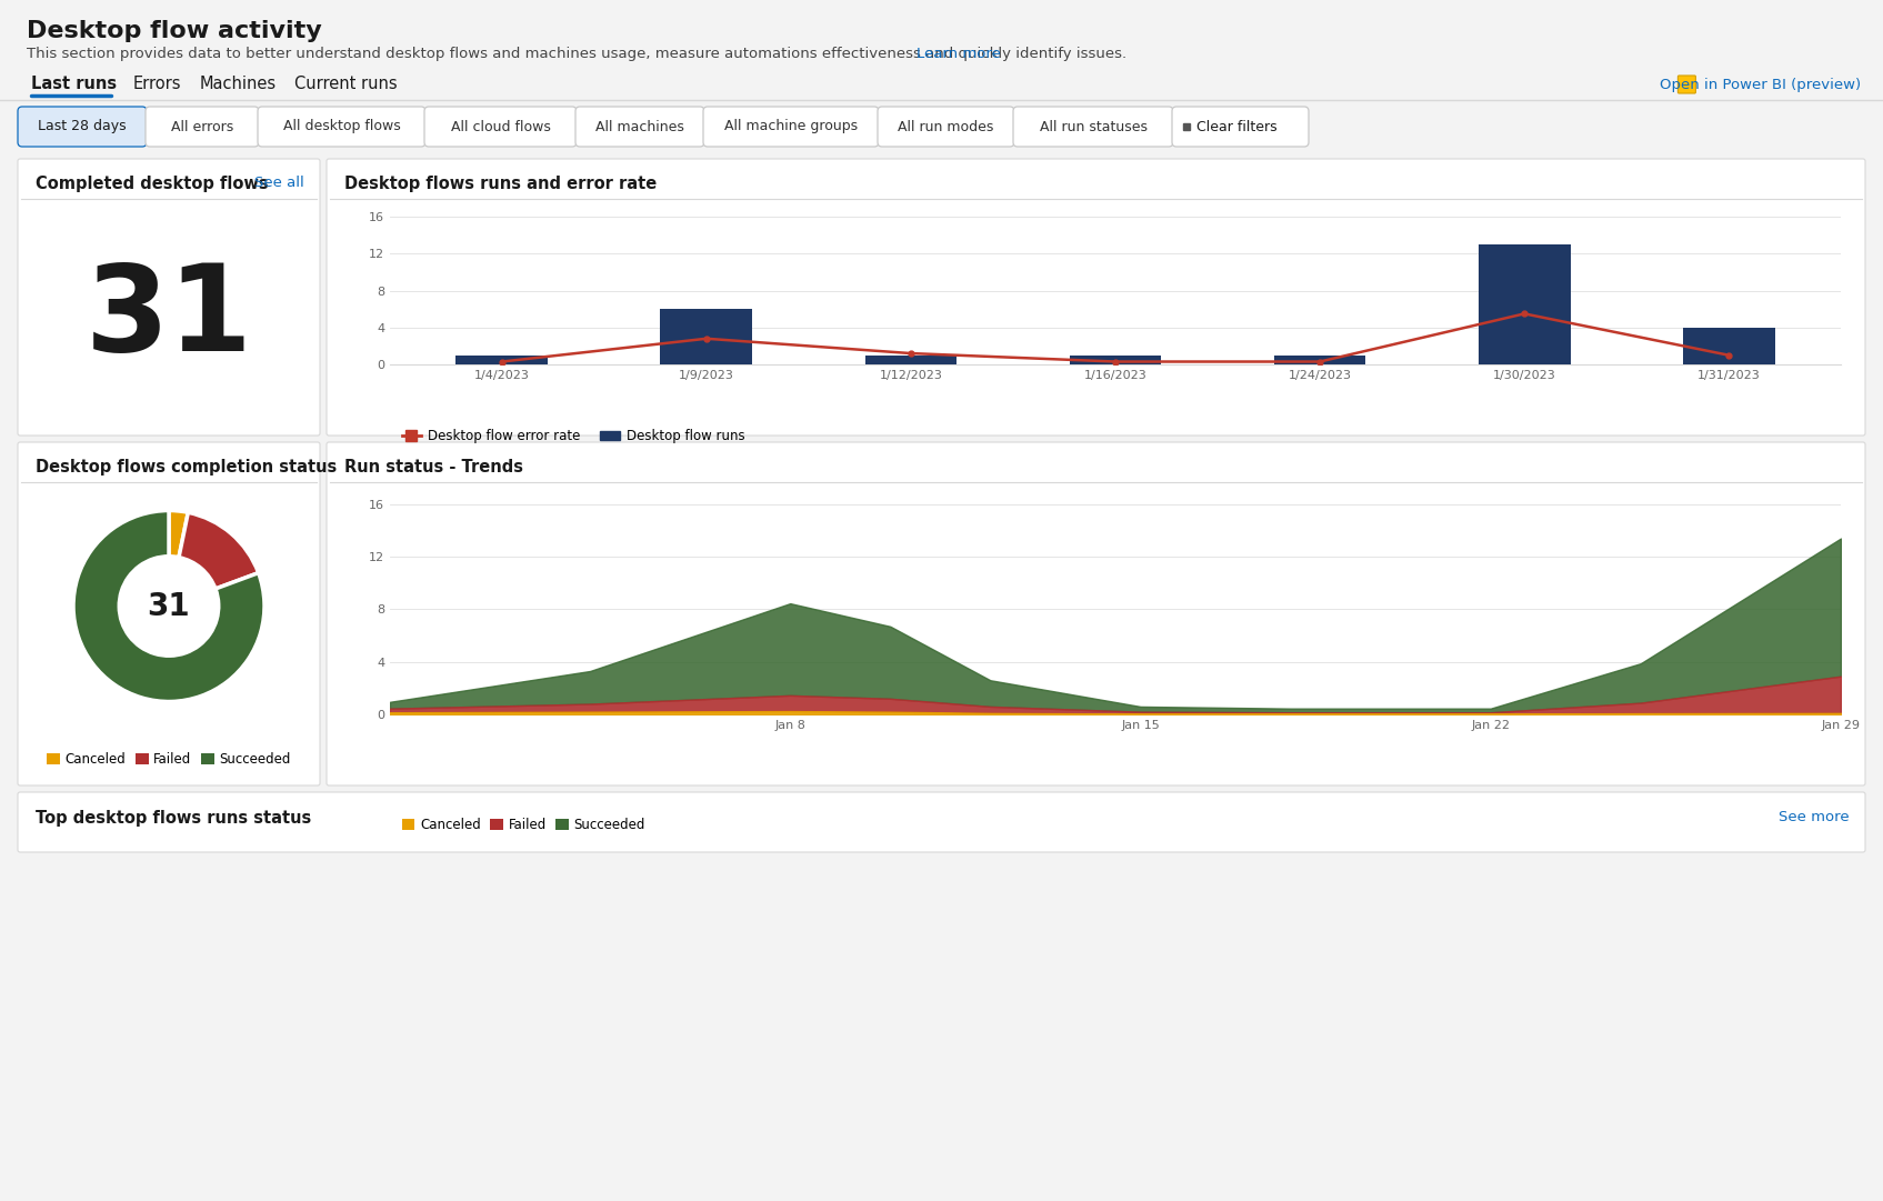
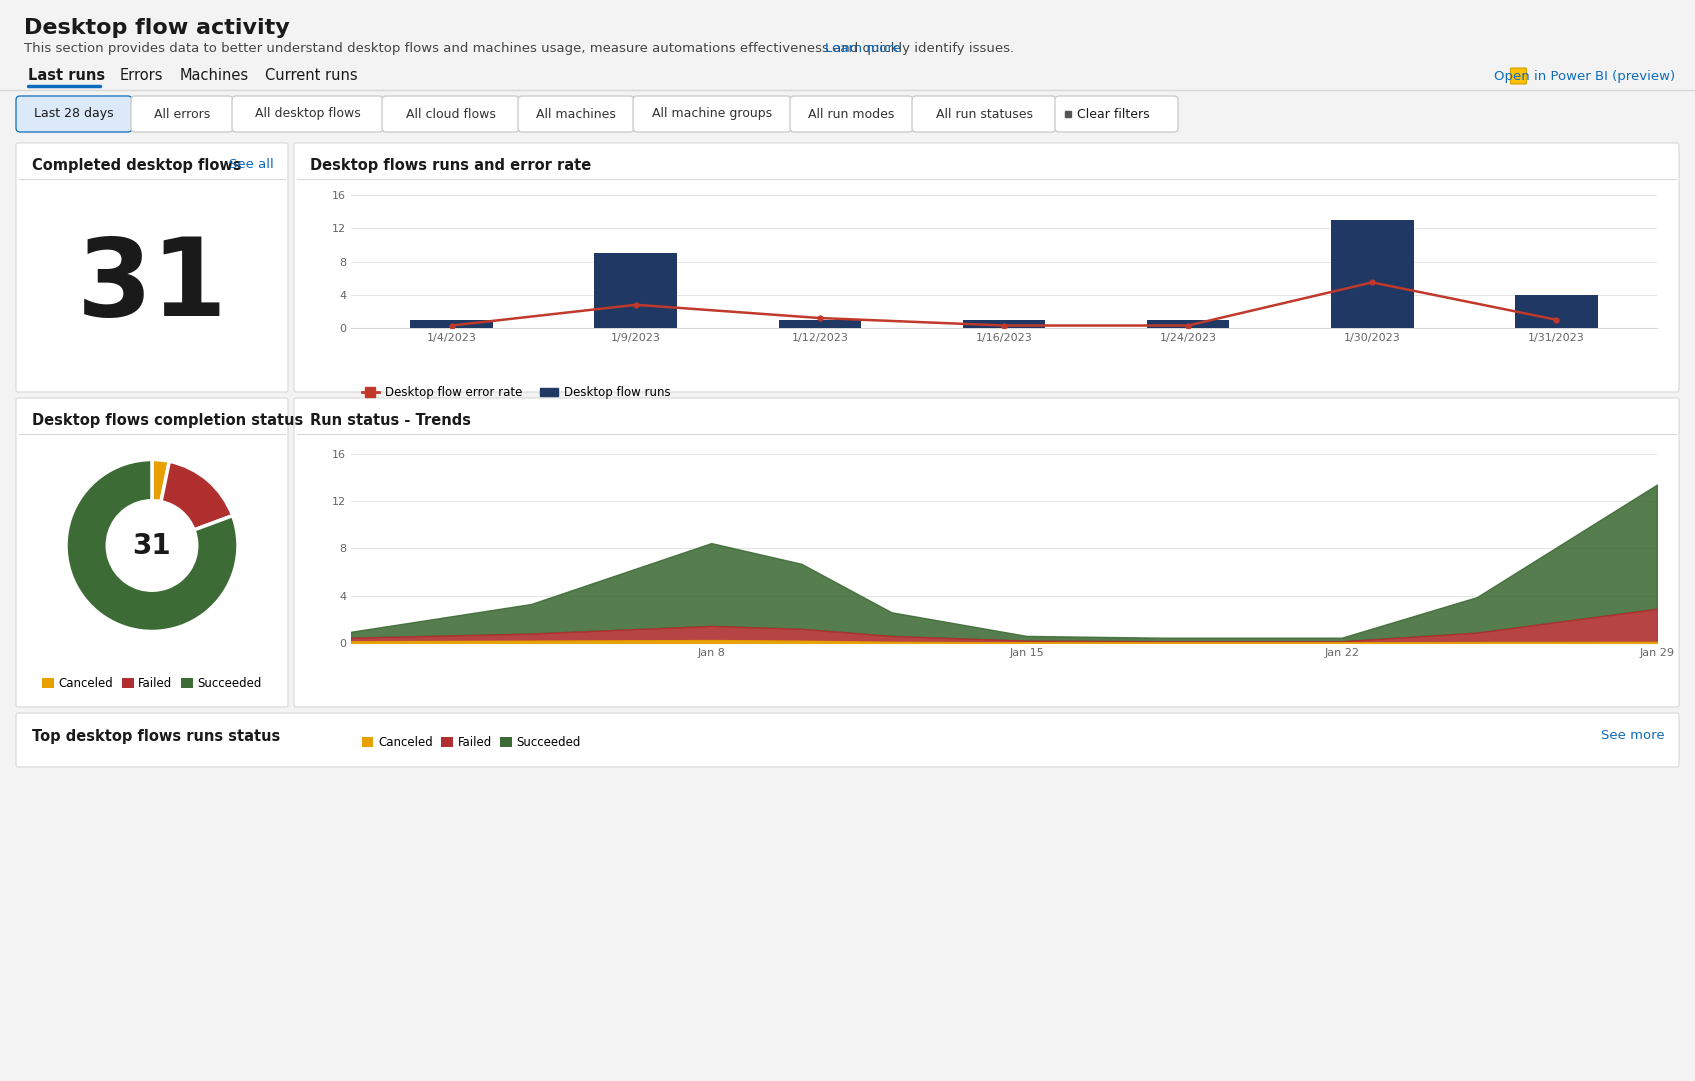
Desktop flow runs/1/9/2023: 6 -> 9
